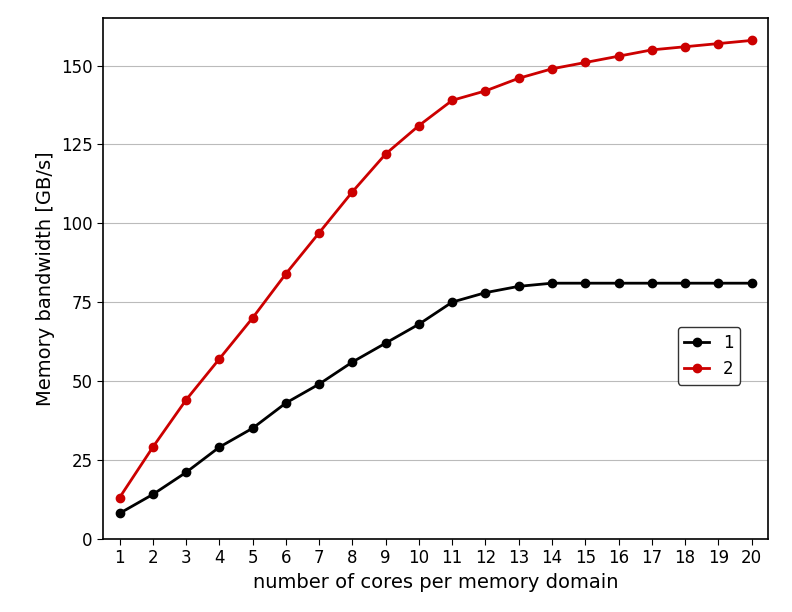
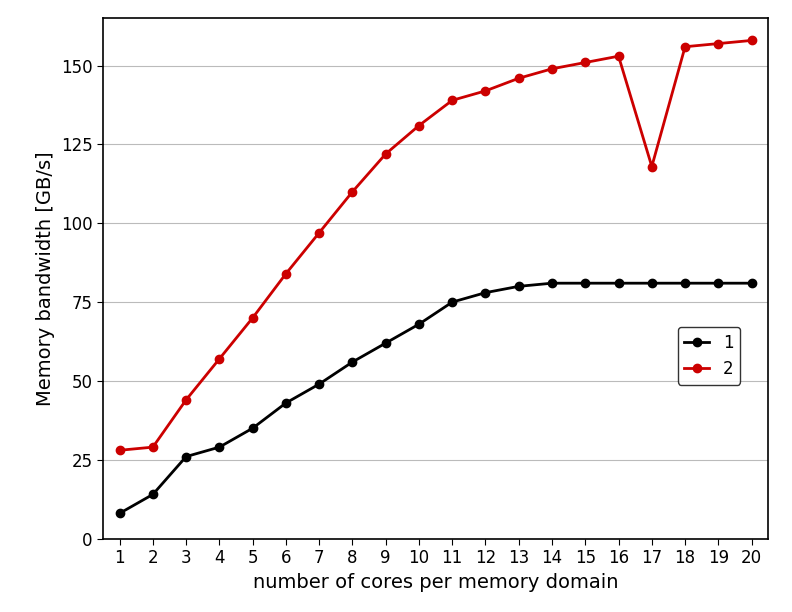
2/1: 13 -> 28
1/3: 21 -> 26
2/17: 155 -> 118
